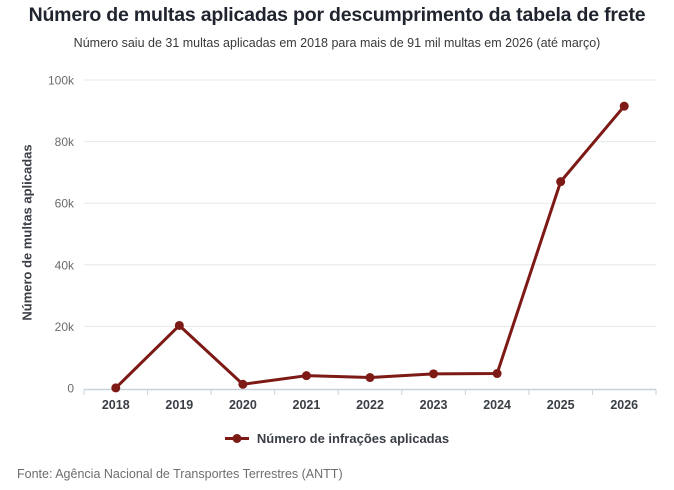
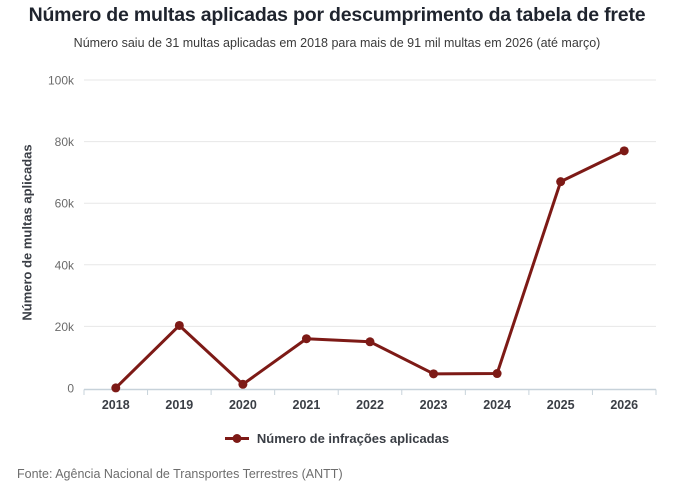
2021: 4k -> 16k
2022: 3k -> 15k
2026: 92k -> 77k
